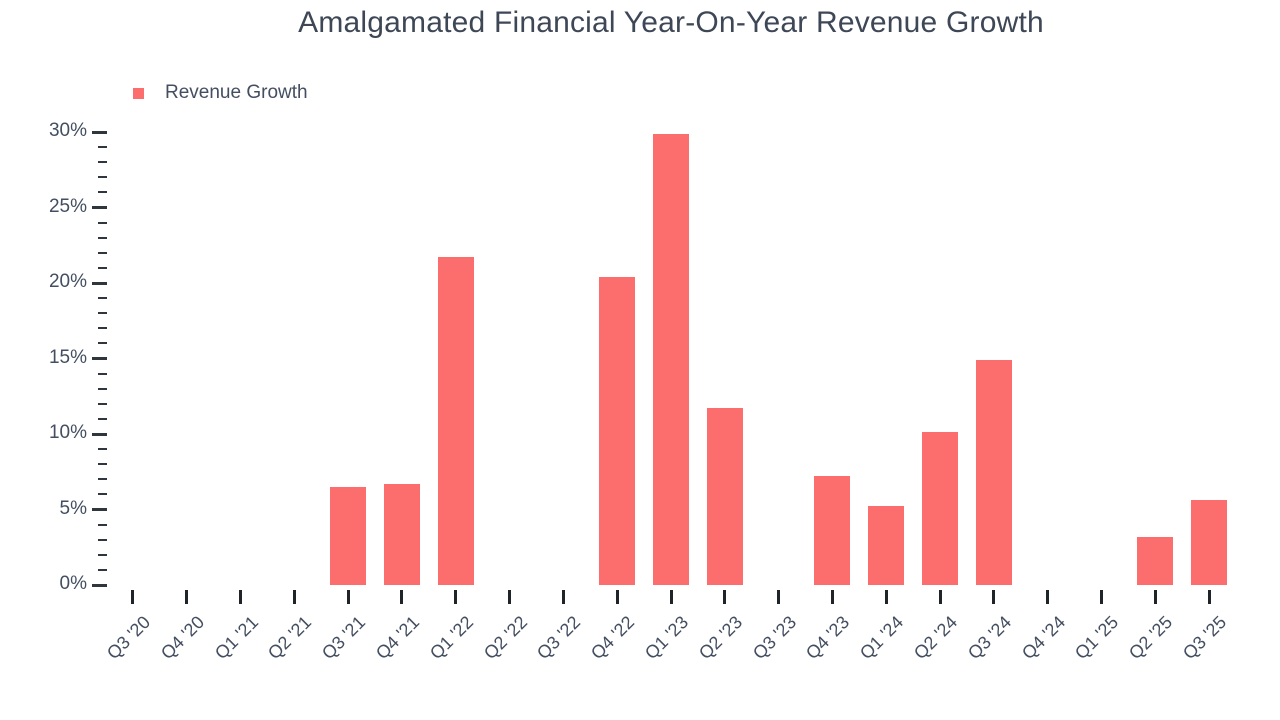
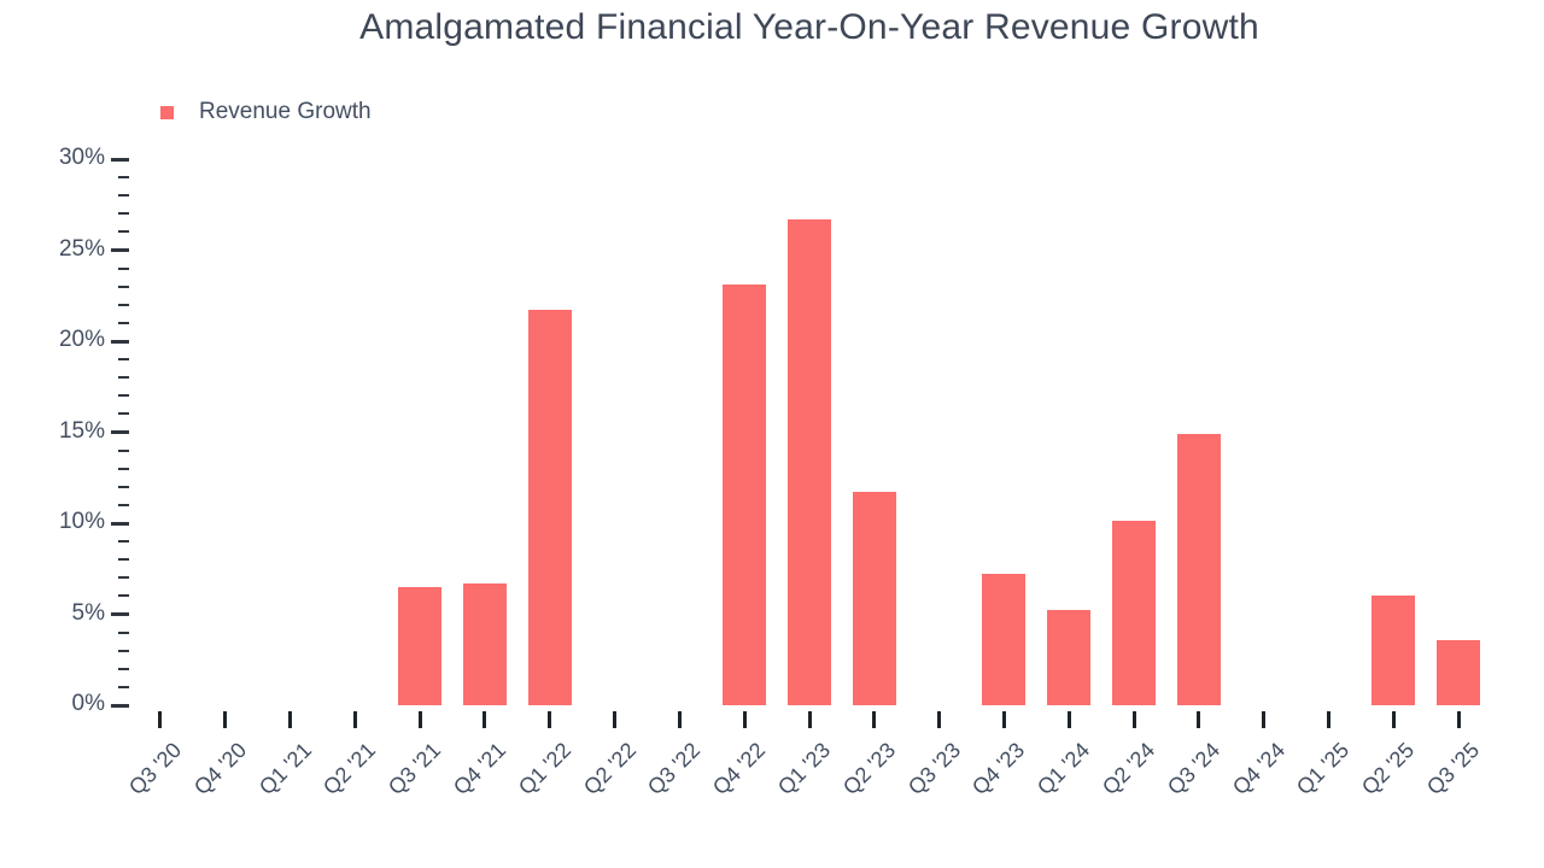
Q4 '22: 20.4% -> 23.1%
Q1 '23: 29.9% -> 26.7%
Q2 '25: 3.2% -> 6.0%
Q3 '25: 5.6% -> 3.6%
